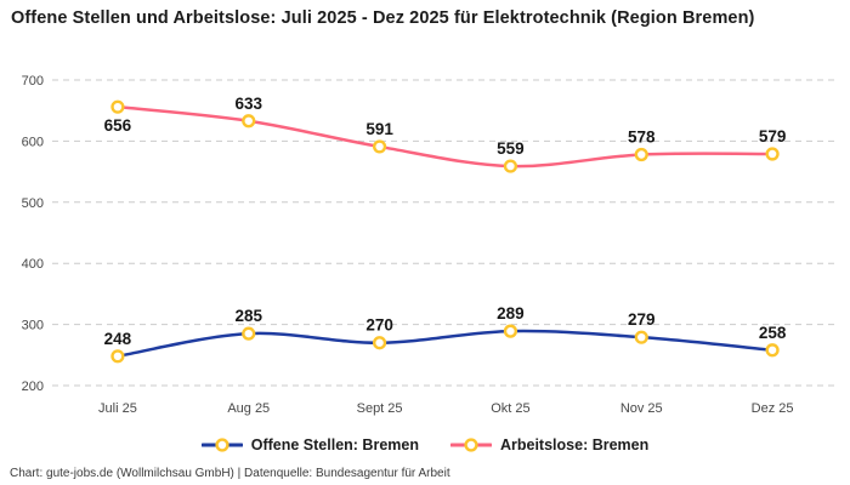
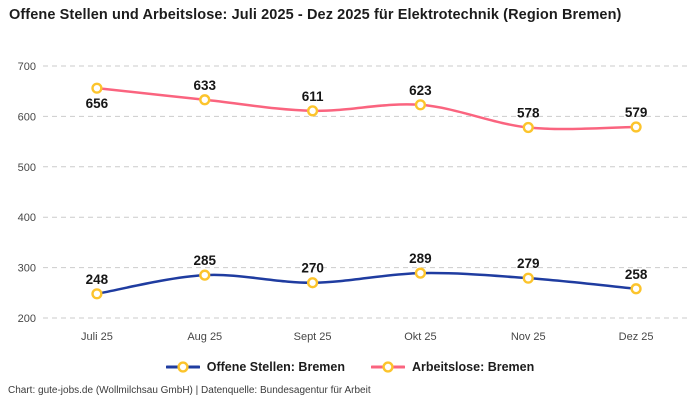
Arbeitslose: Bremen/Sept 25: 591 -> 611
Arbeitslose: Bremen/Okt 25: 559 -> 623
